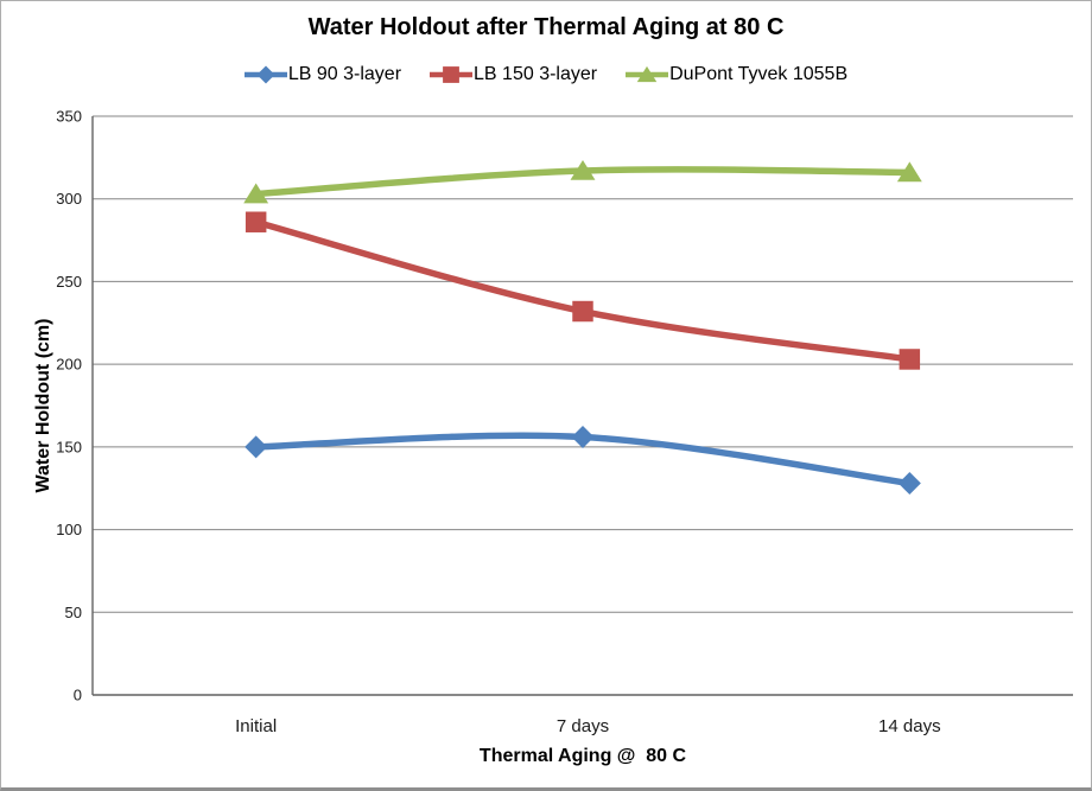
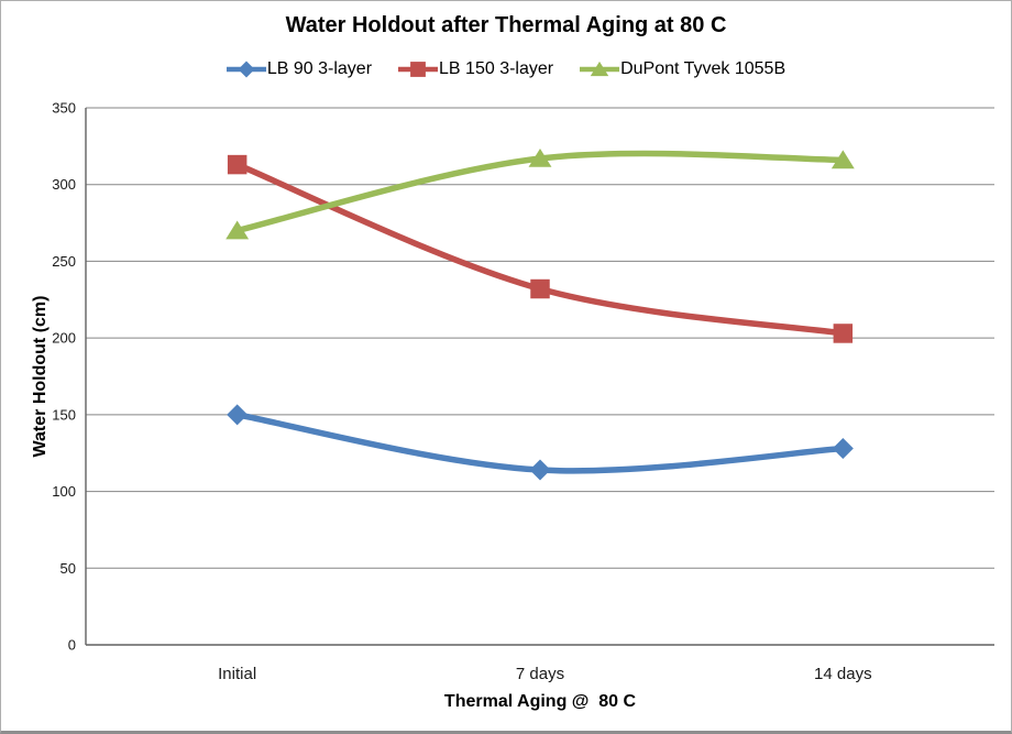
LB 150 3-layer/Initial: 286 -> 313
DuPont Tyvek 1055B/Initial: 303 -> 270
LB 90 3-layer/7 days: 156 -> 114
